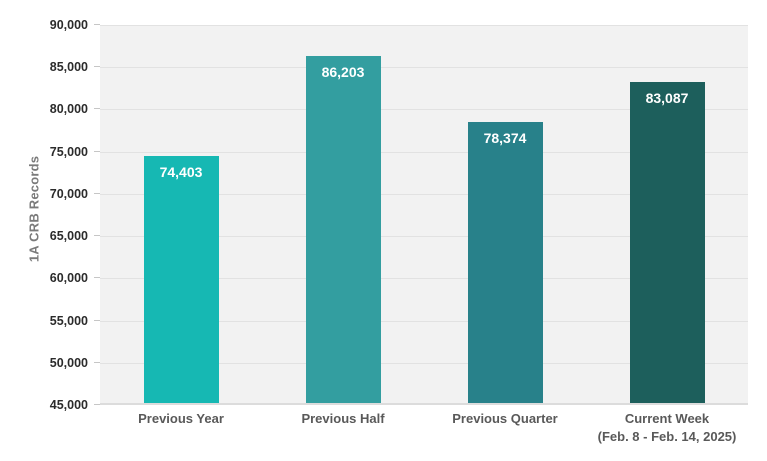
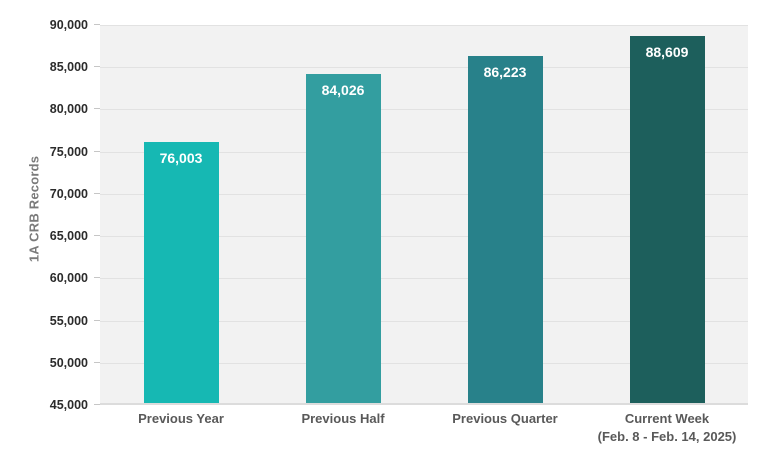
Previous Year: 74,403 -> 76,003
Previous Half: 86,203 -> 84,026
Previous Quarter: 78,374 -> 86,223
Current Week (Feb. 8 - Feb. 14, 2025): 83,087 -> 88,609
